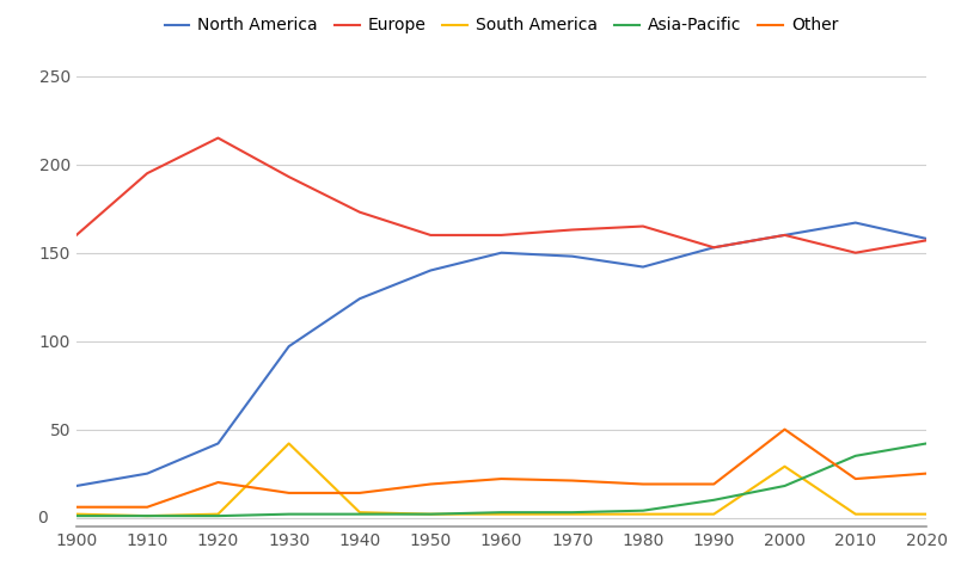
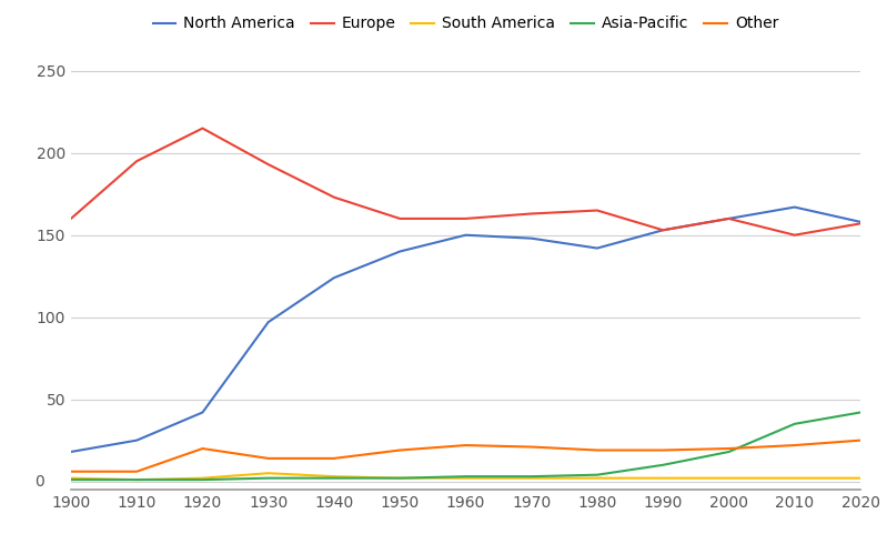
South America/1930: 42 -> 5
South America/2000: 29 -> 2
Other/2000: 50 -> 20
